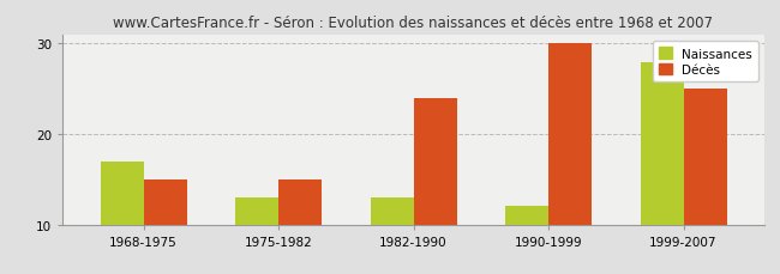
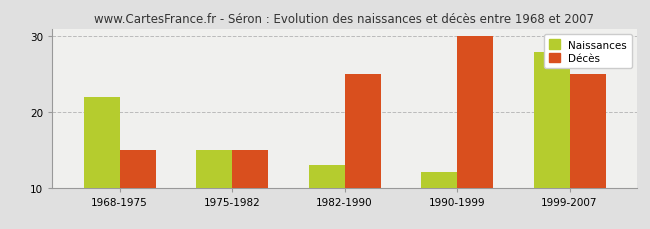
Naissances/1968-1975: 17 -> 22
Naissances/1975-1982: 13 -> 15
Décès/1982-1990: 24 -> 25
